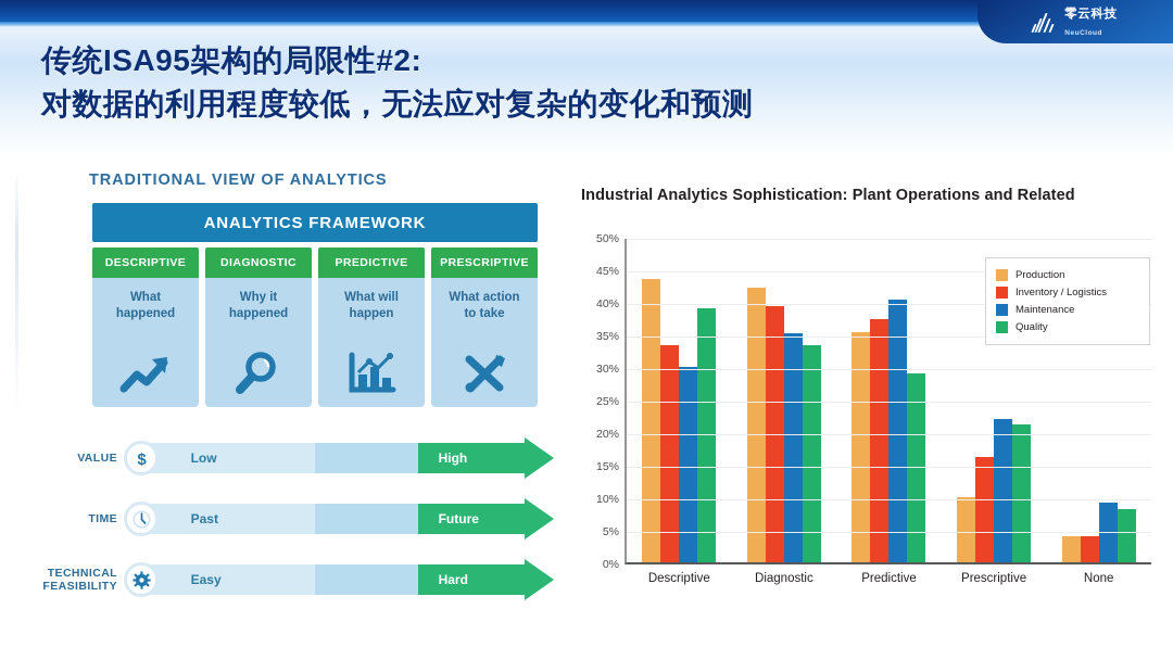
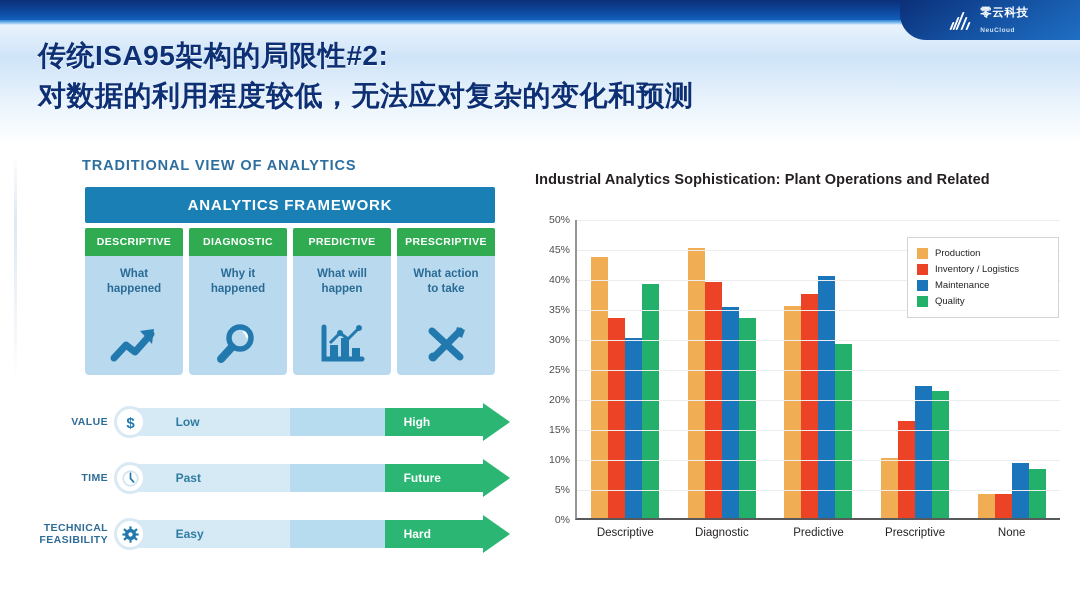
Production/Diagnostic: 42% -> 45%
